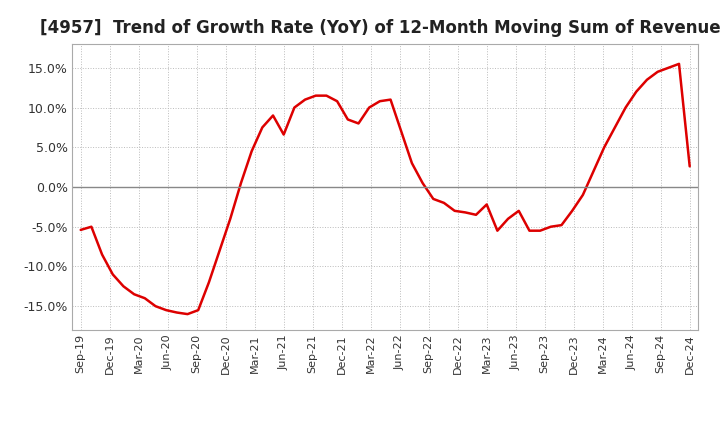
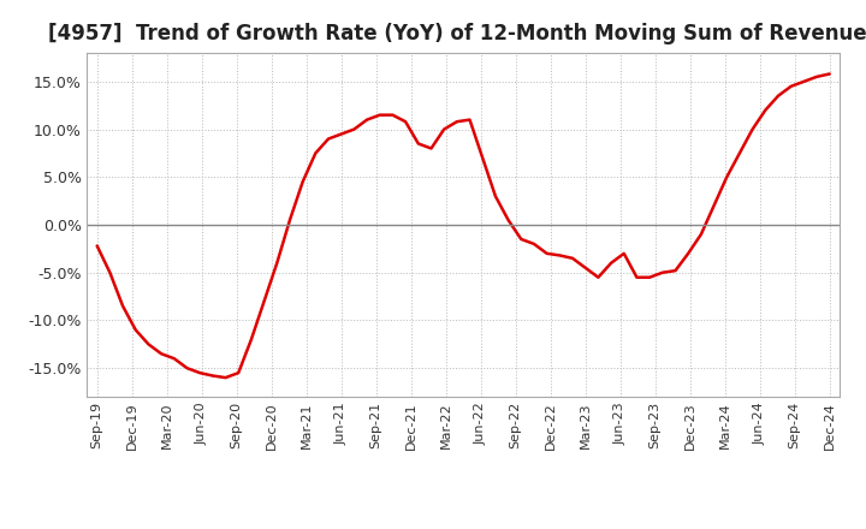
Sep-19: -5.4% -> -2.2%
Jun-21: 6.6% -> 9.5%
Mar-23: -2.2% -> -4.5%
Dec-24: 2.6% -> 15.8%
